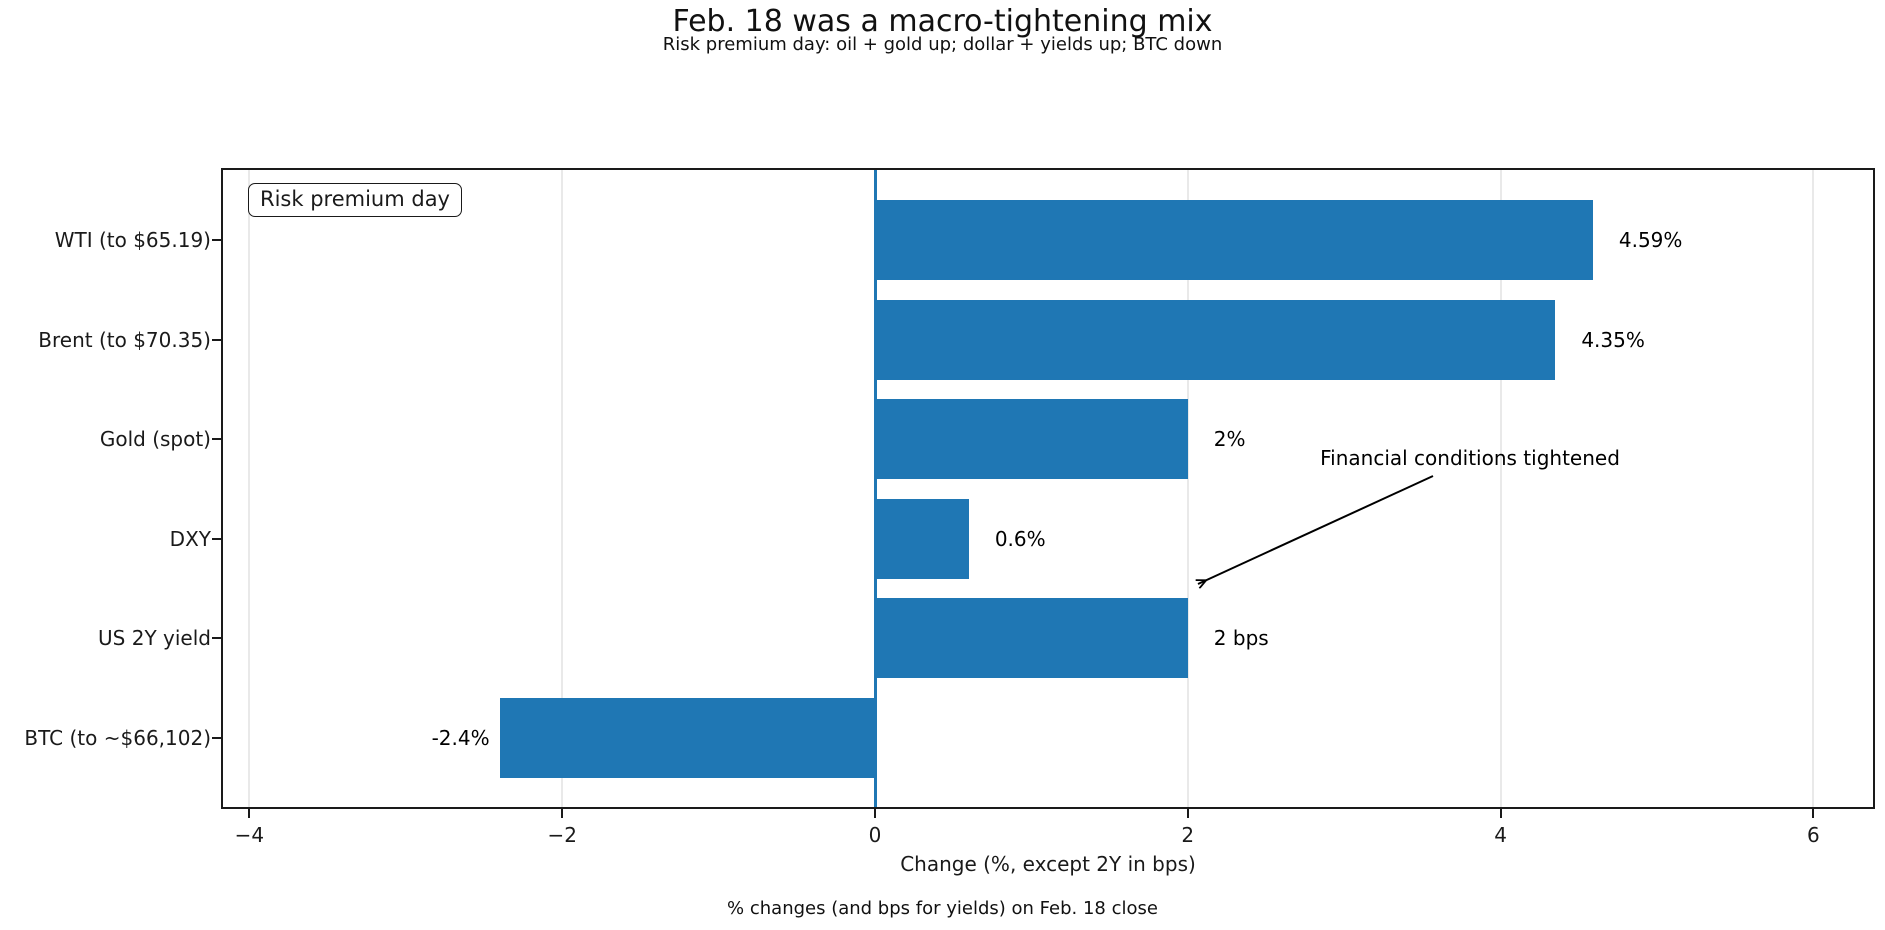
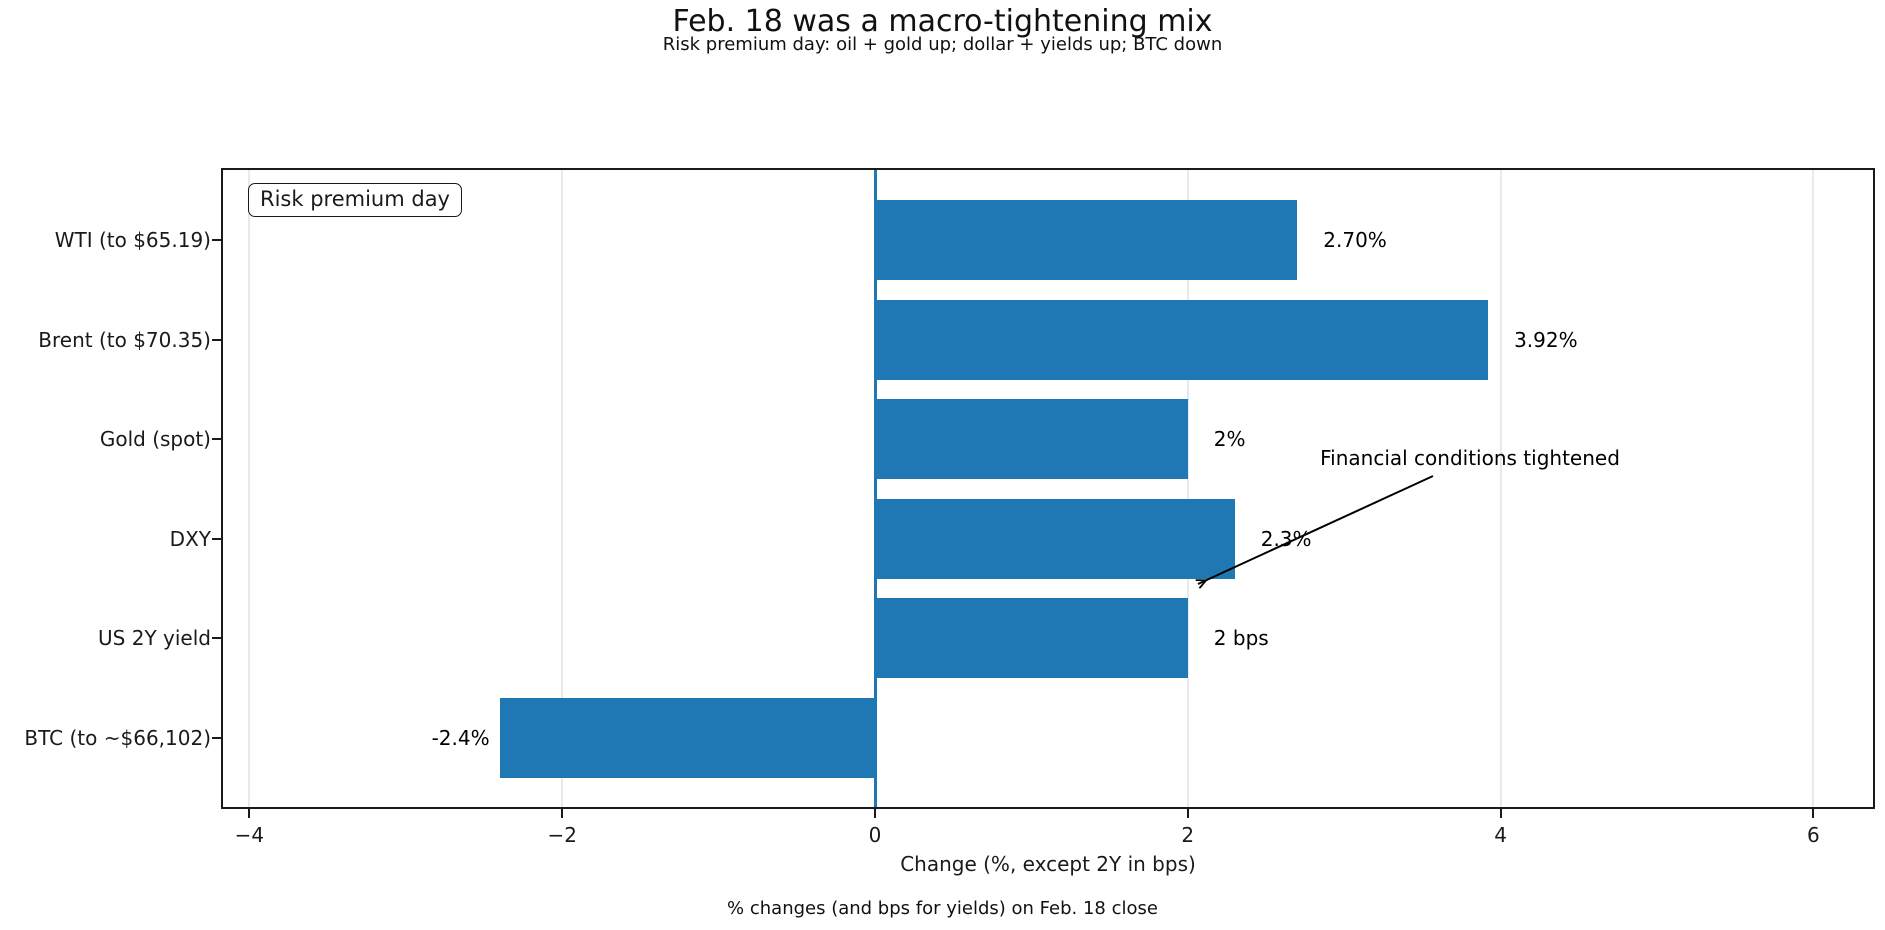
WTI (to $65.19): 4.59% -> 2.70%
Brent (to $70.35): 4.35% -> 3.92%
DXY: 0.6% -> 2.3%
